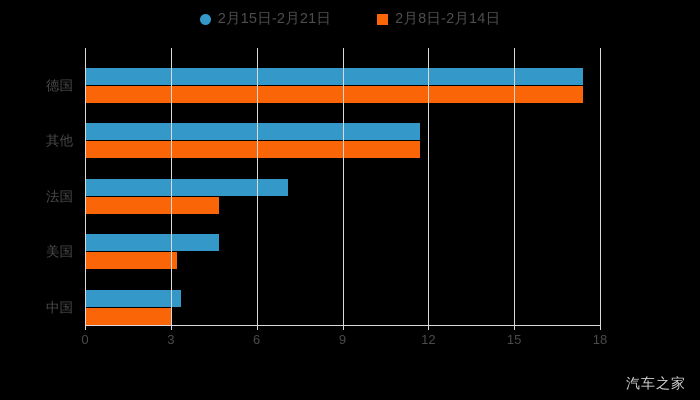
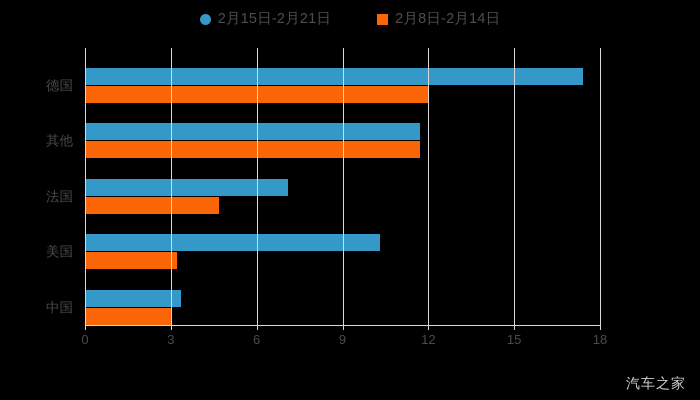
2月8日-2月14日/德国: 17.4 -> 12.0
2月15日-2月21日/美国: 4.7 -> 10.3
